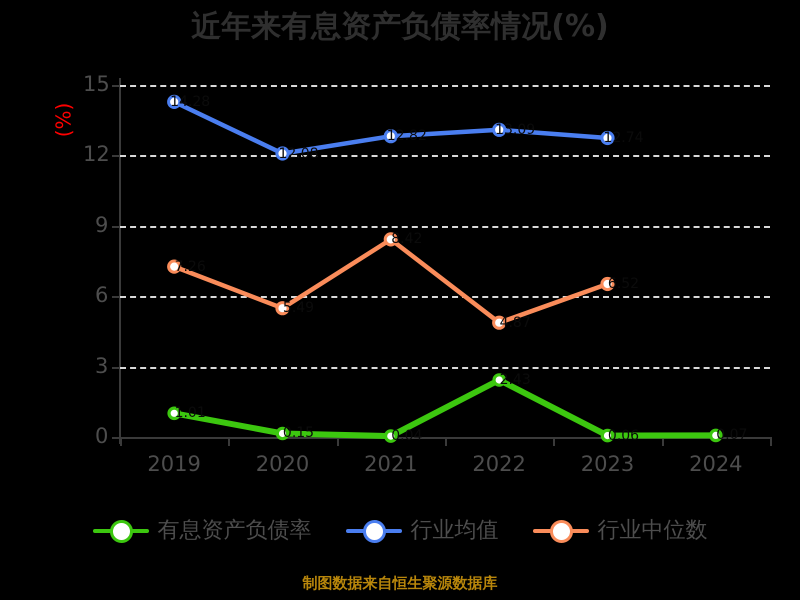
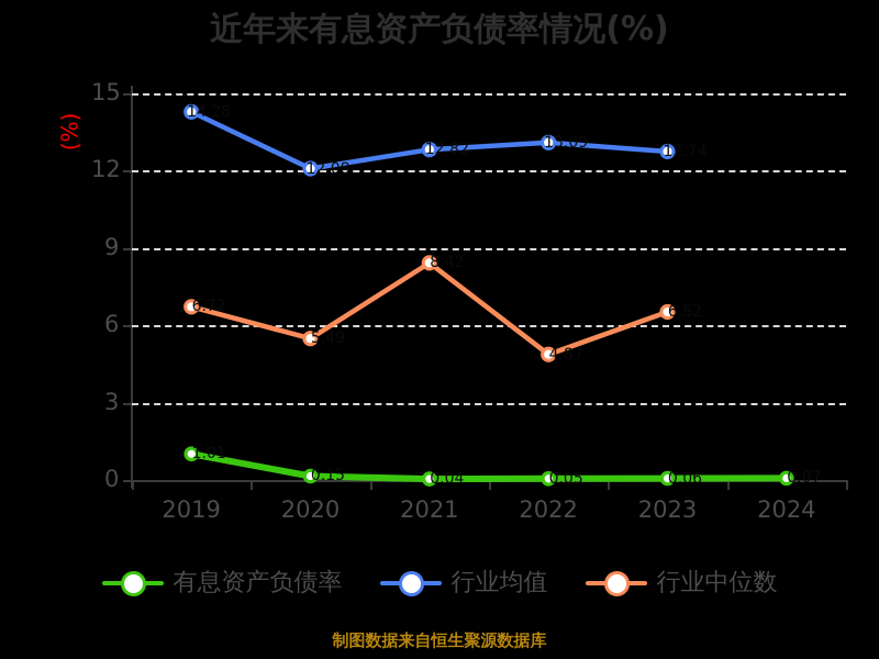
行业中位数/2019: 7.26 -> 6.72
有息资产负债率/2022: 2.43 -> 0.05
